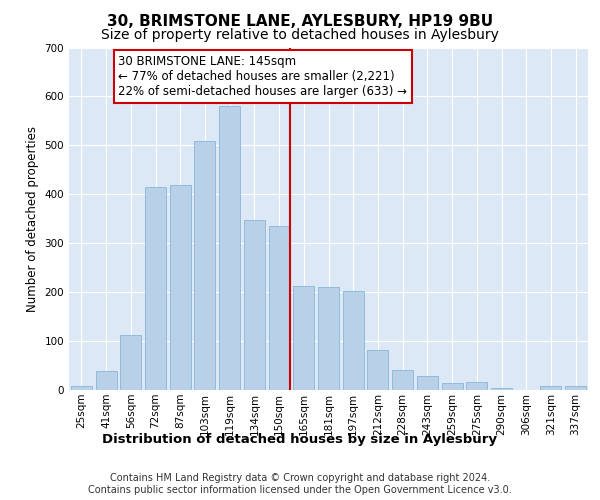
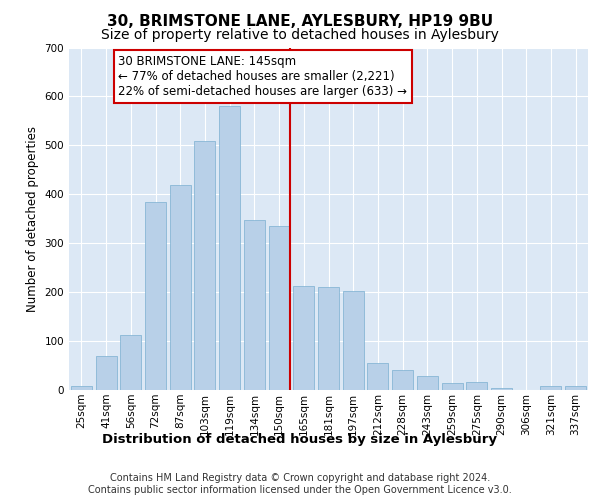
41sqm: 38 -> 70
72sqm: 415 -> 385
212sqm: 82 -> 55
